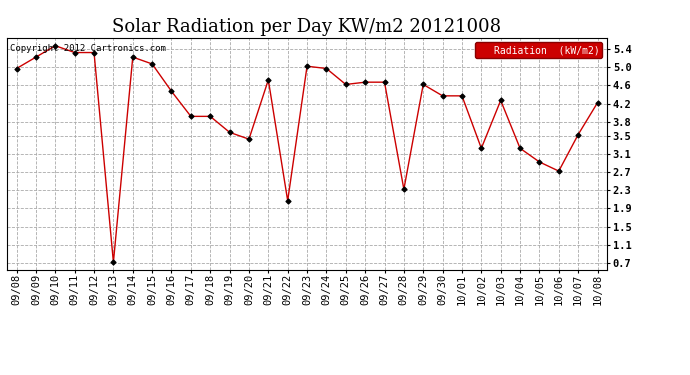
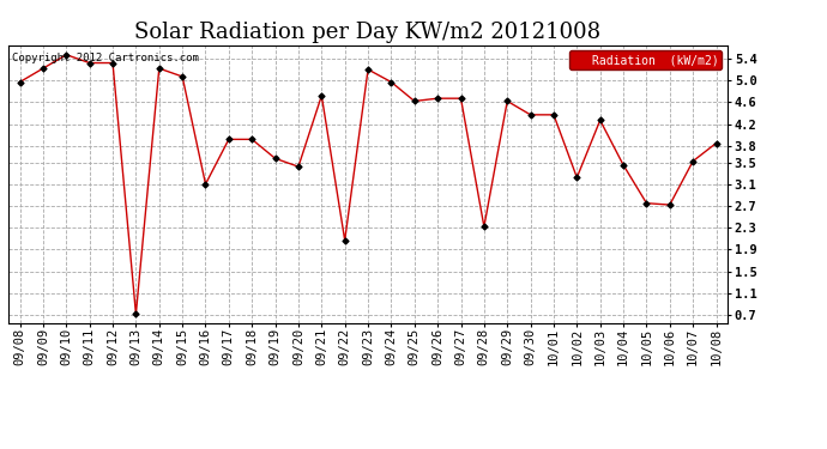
09/16: 4.47 -> 3.10
09/23: 5.02 -> 5.20
10/04: 3.22 -> 3.45
10/05: 2.92 -> 2.75
10/08: 4.22 -> 3.85
